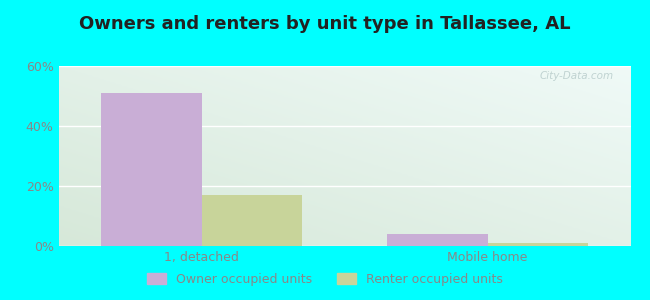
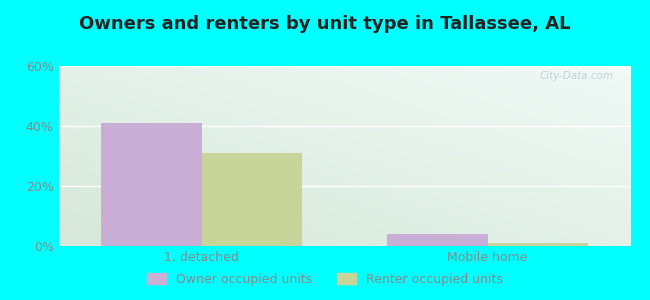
Owner occupied units/1, detached: 51% -> 41%
Renter occupied units/1, detached: 17% -> 31%
